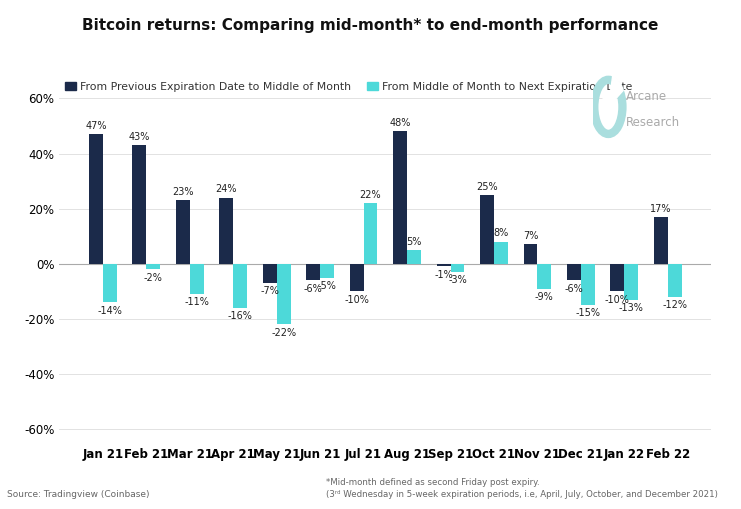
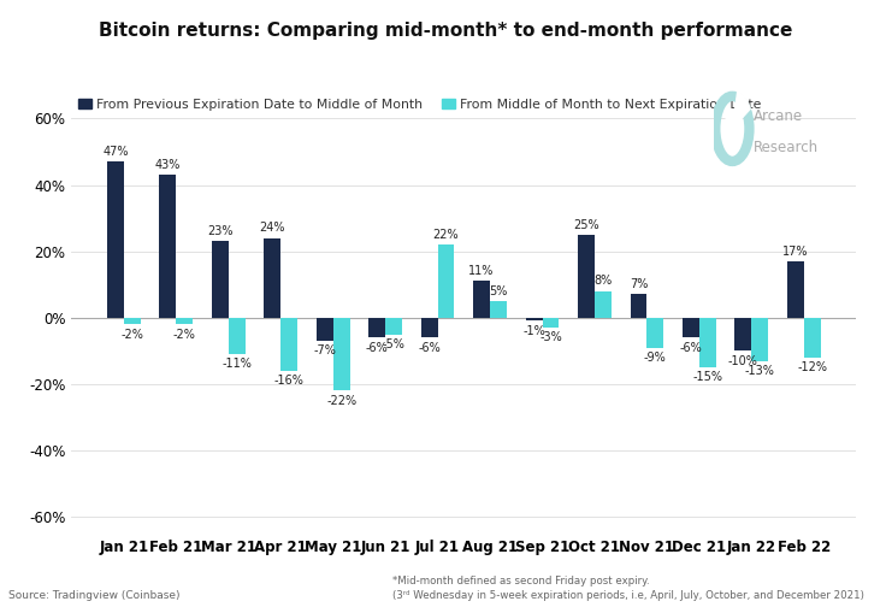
From Middle of Month to Next Expiration Date/Jan 21: -14% -> -2%
From Previous Expiration Date to Middle of Month/Jul 21: -10% -> -6%
From Previous Expiration Date to Middle of Month/Aug 21: 48% -> 11%
